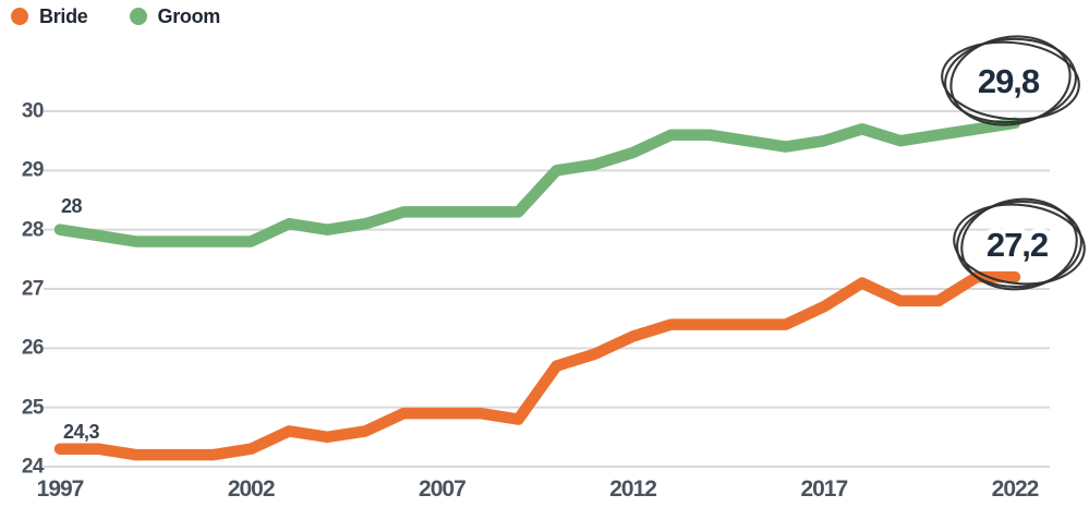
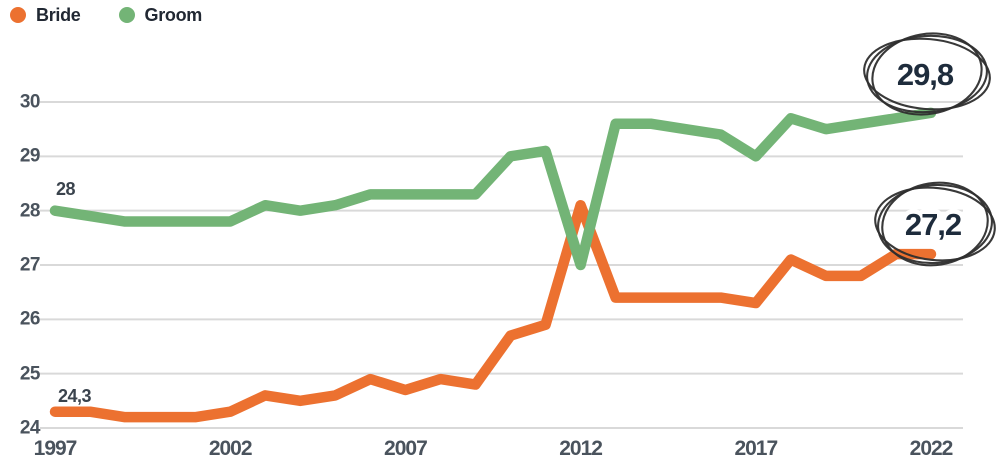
Bride/2007: 24.9 -> 24.7
Bride/2012: 26.2 -> 28.1
Groom/2012: 29.3 -> 27.0
Bride/2017: 26.7 -> 26.3
Groom/2017: 29.5 -> 29.0
